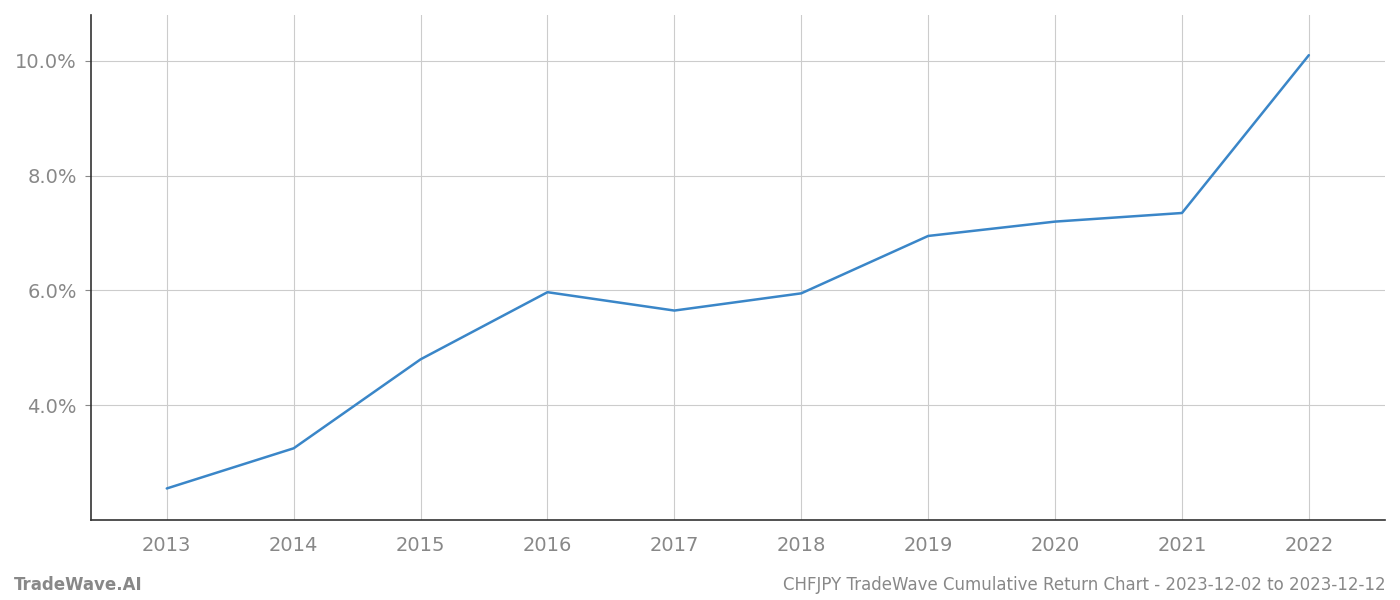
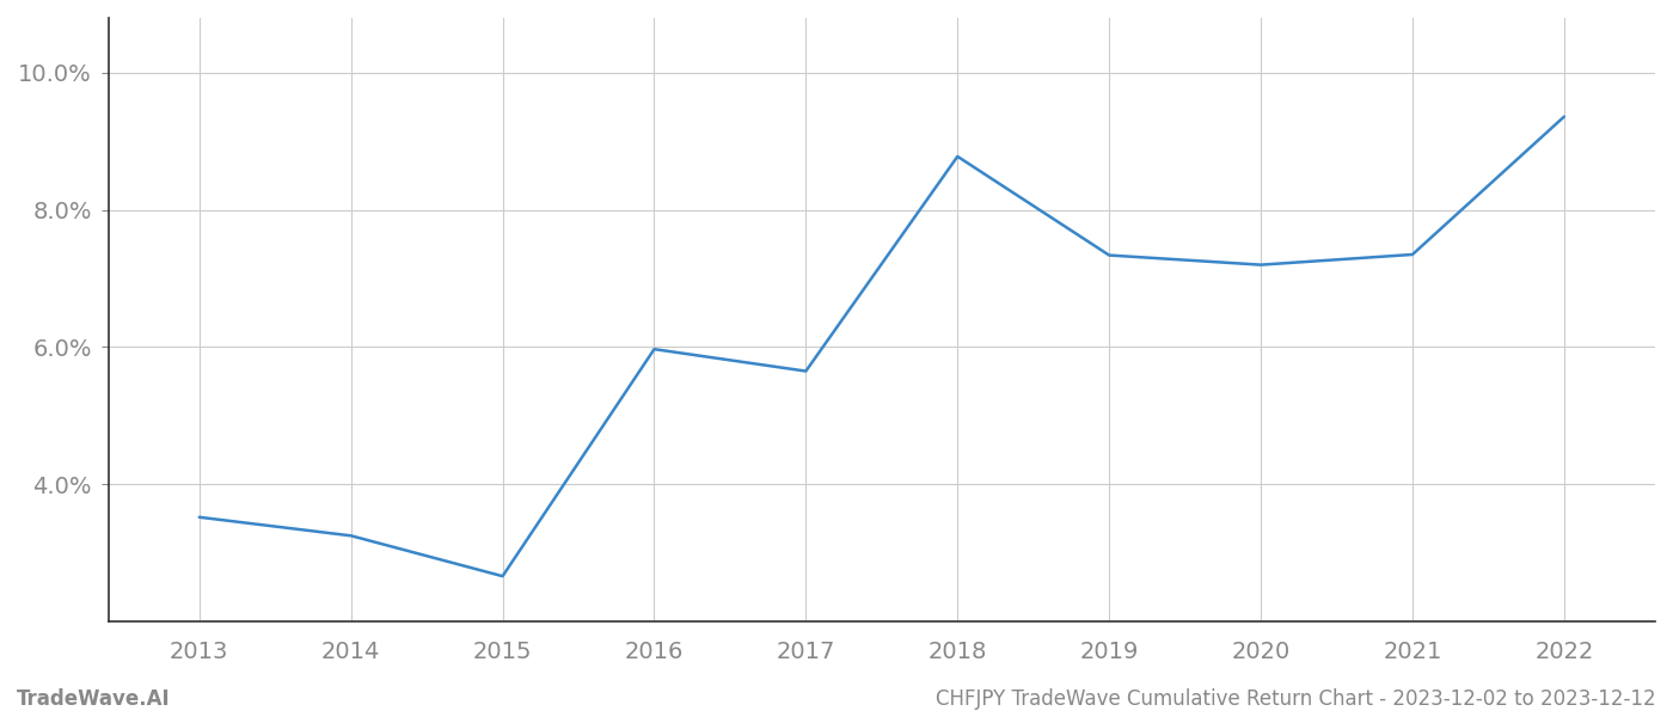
2013: 2.55% -> 3.52%
2015: 4.80% -> 2.66%
2018: 5.95% -> 8.78%
2019: 6.95% -> 7.34%
2022: 10.10% -> 9.36%
